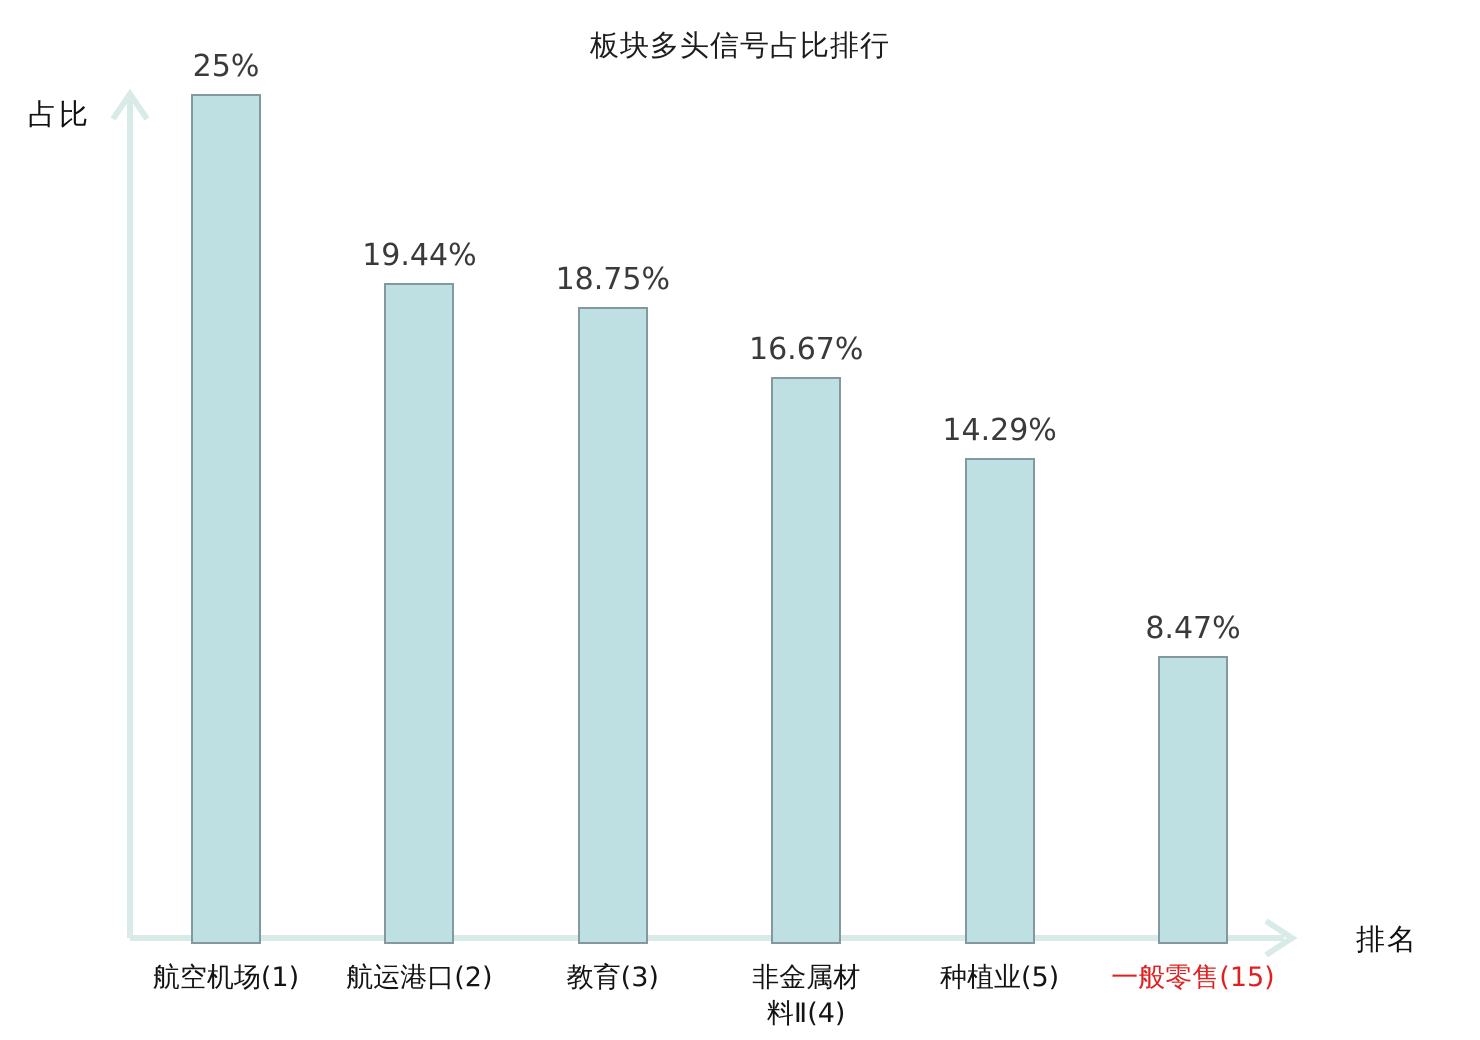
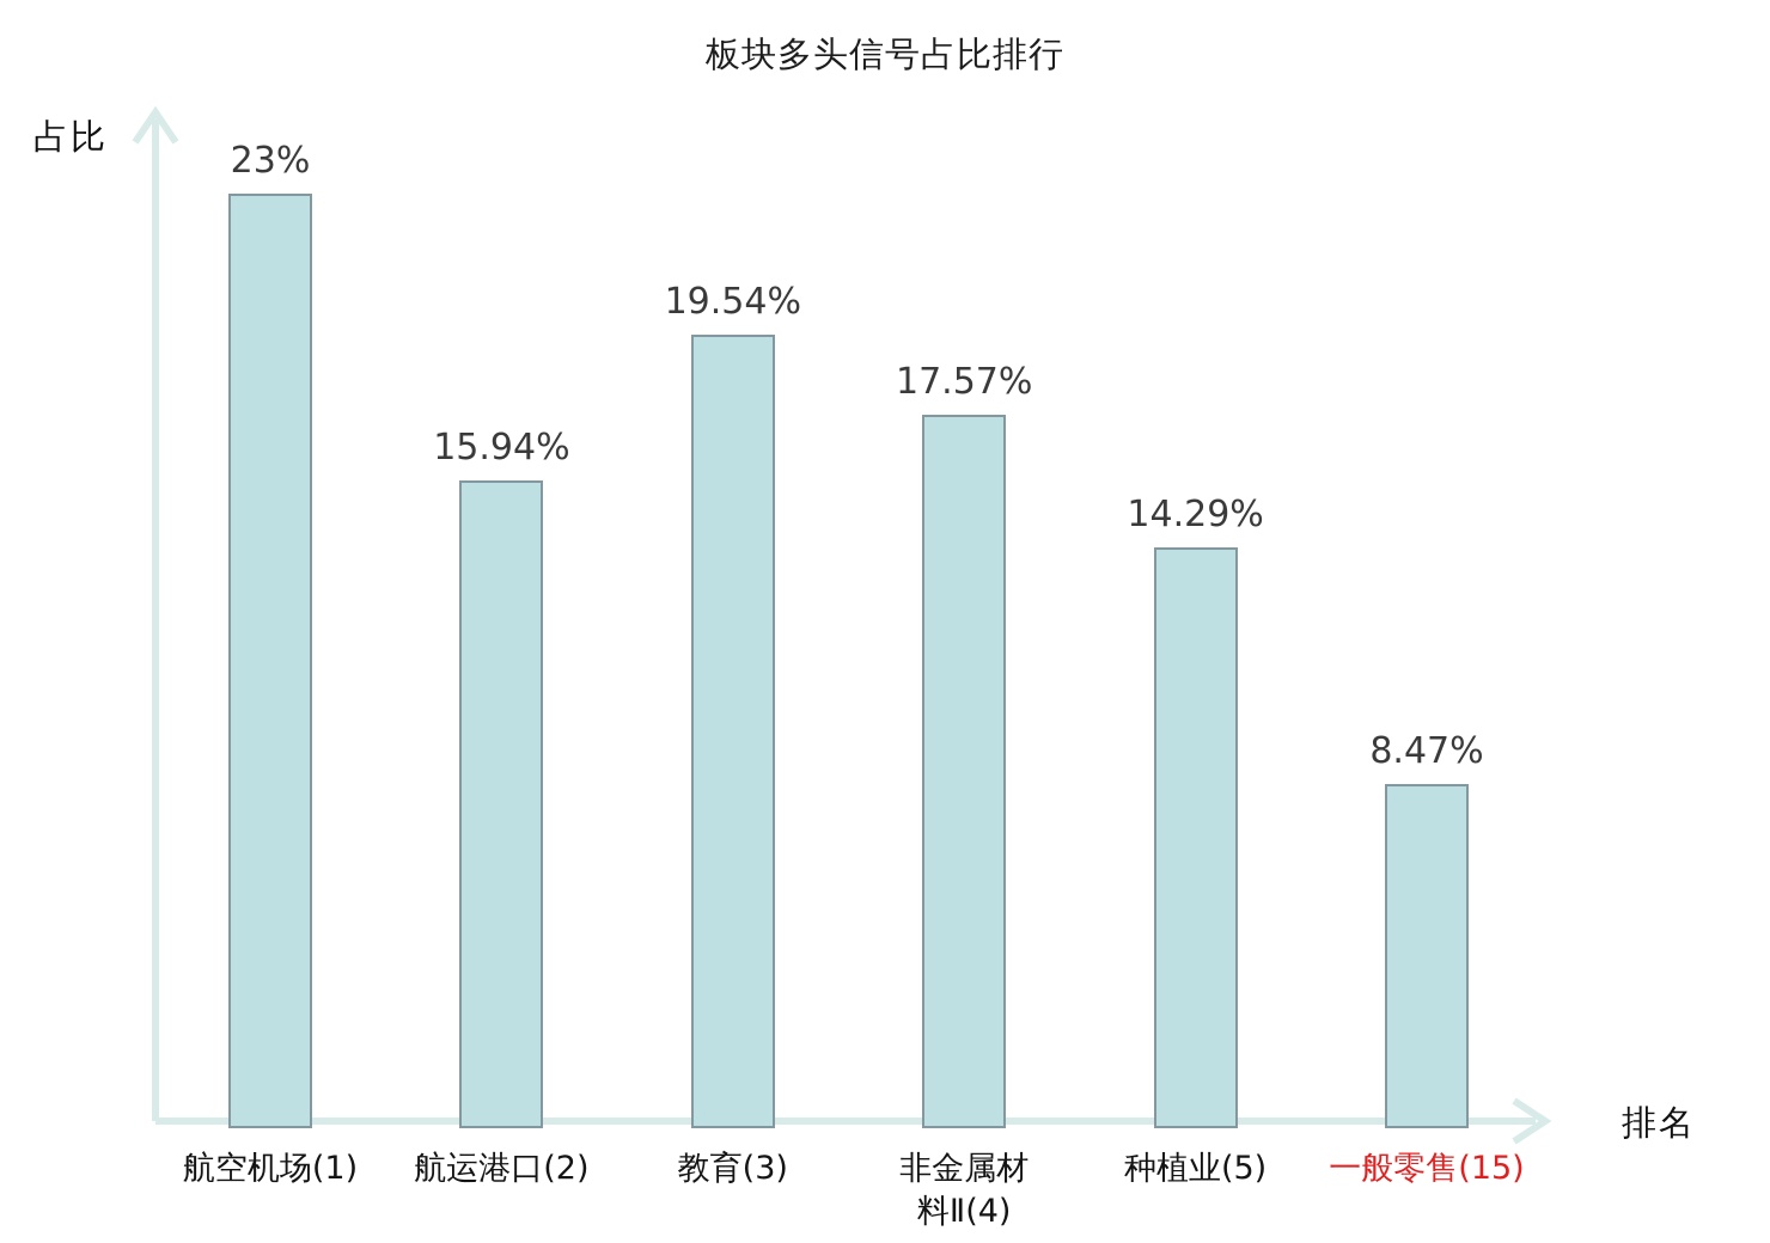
航空机场(1): 25% -> 23%
航运港口(2): 19.44% -> 15.94%
教育(3): 18.75% -> 19.54%
非金属材 料Ⅱ(4): 16.67% -> 17.57%
